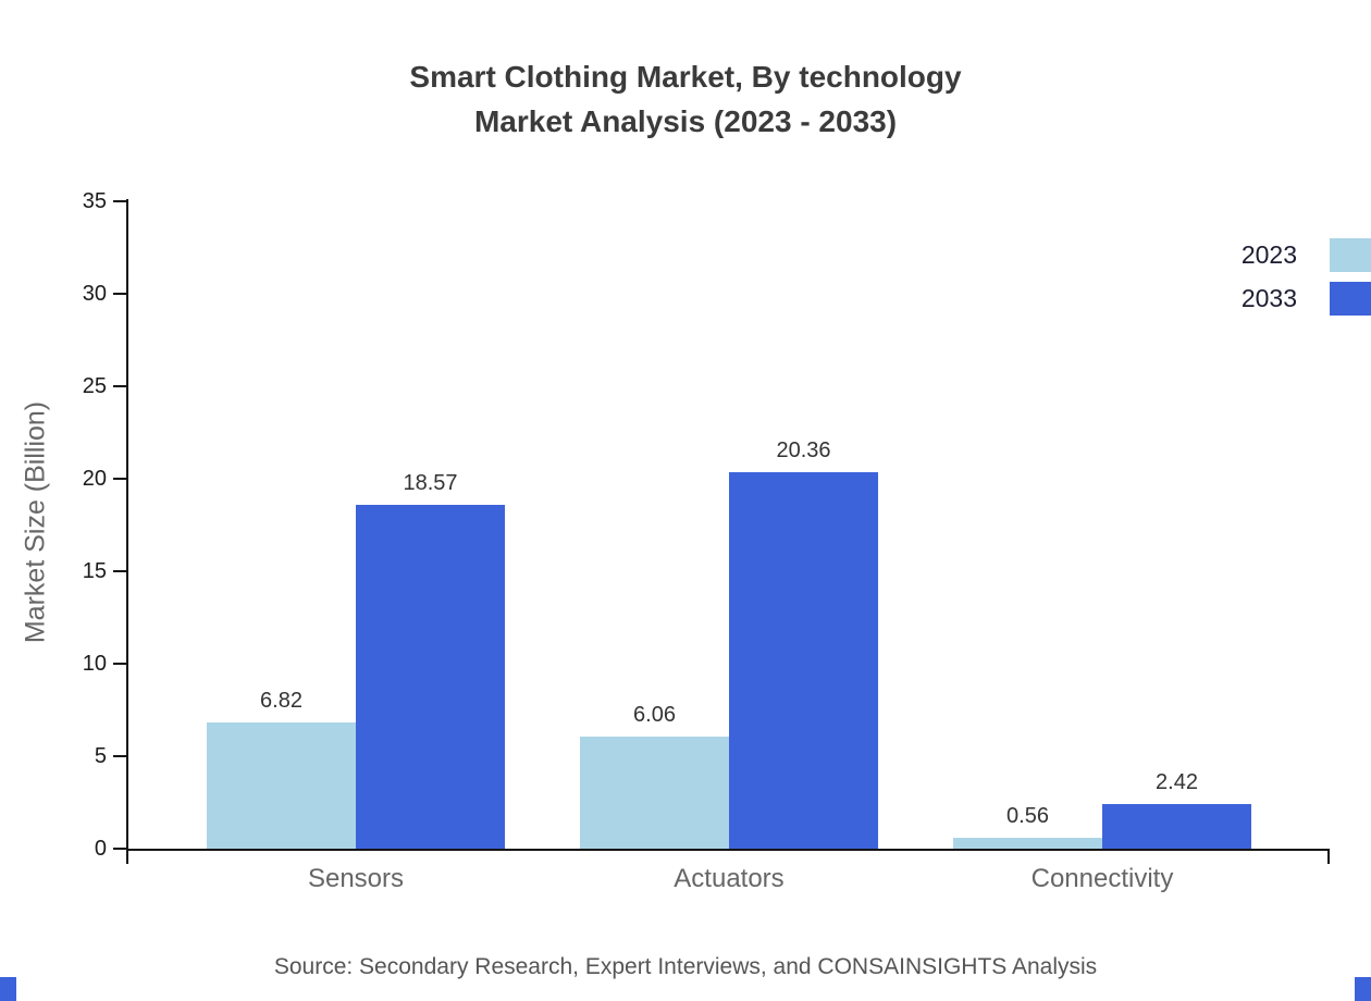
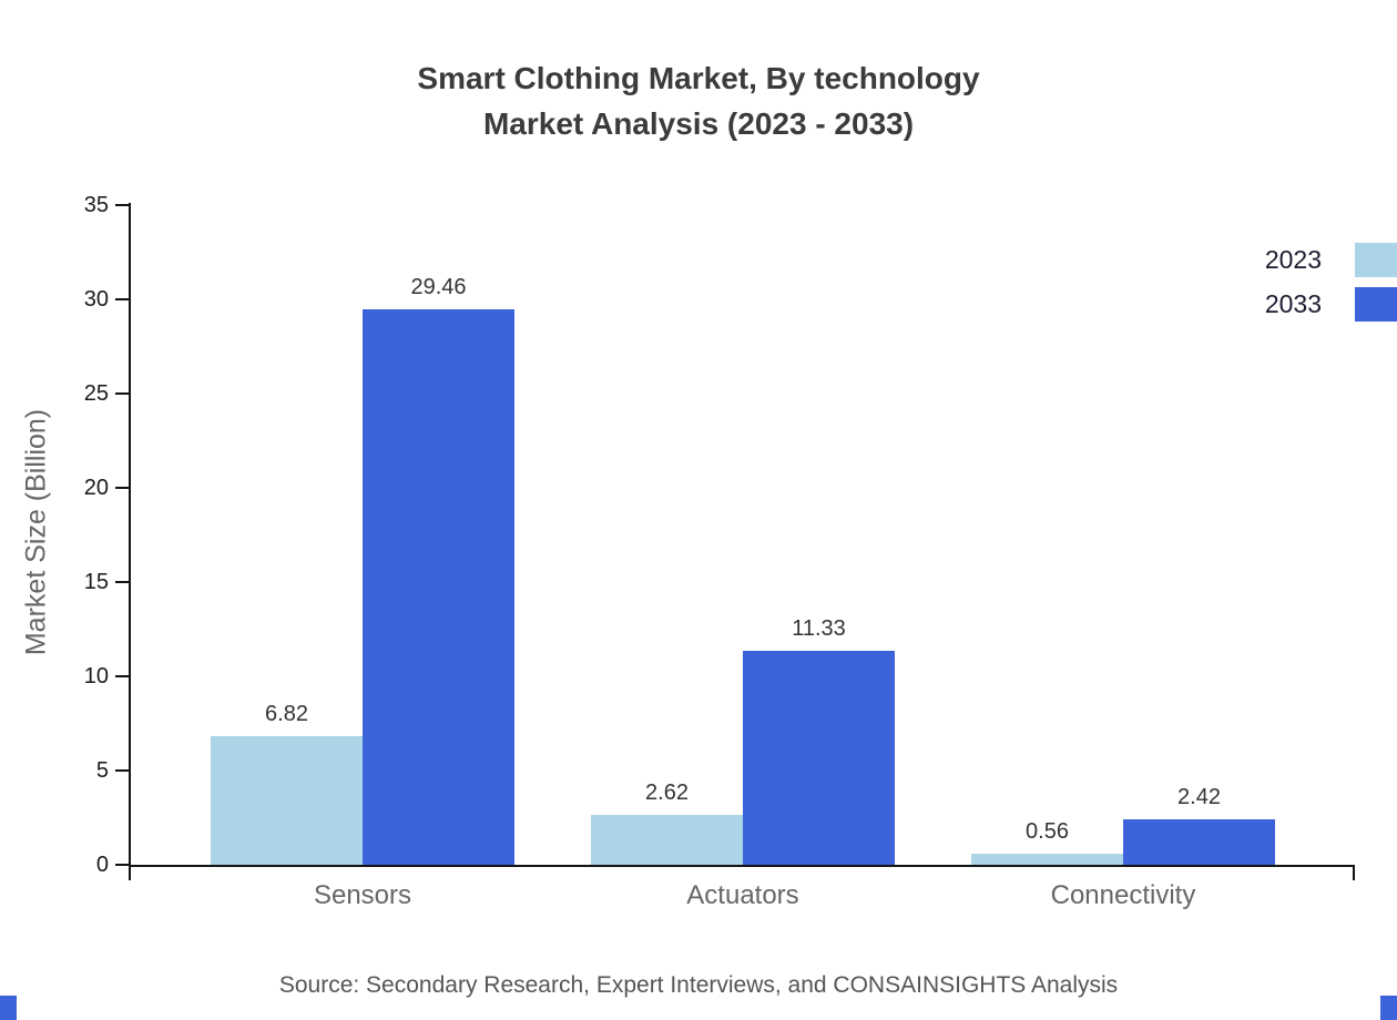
2033/Sensors: 18.57 -> 29.46
2023/Actuators: 6.06 -> 2.62
2033/Actuators: 20.36 -> 11.33
